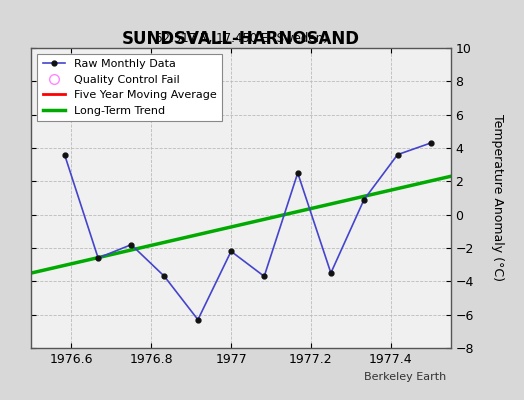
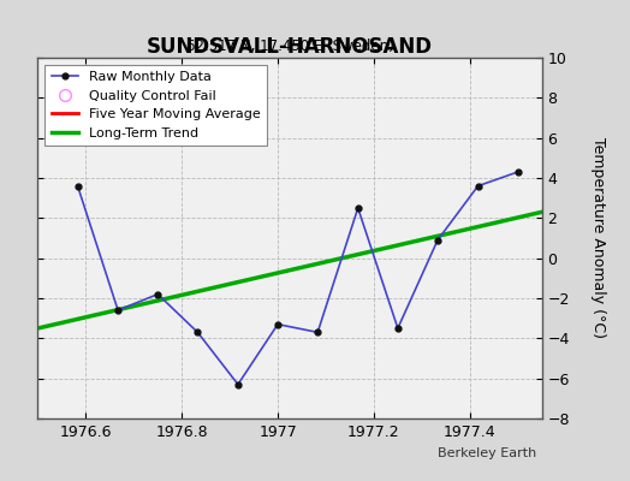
1977: -2.2 -> -3.3
